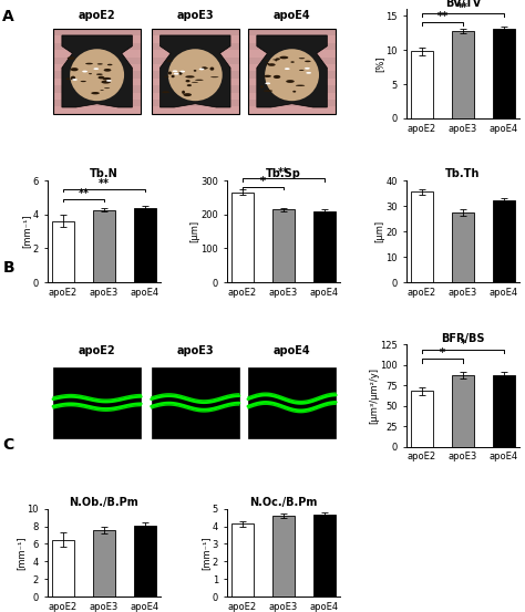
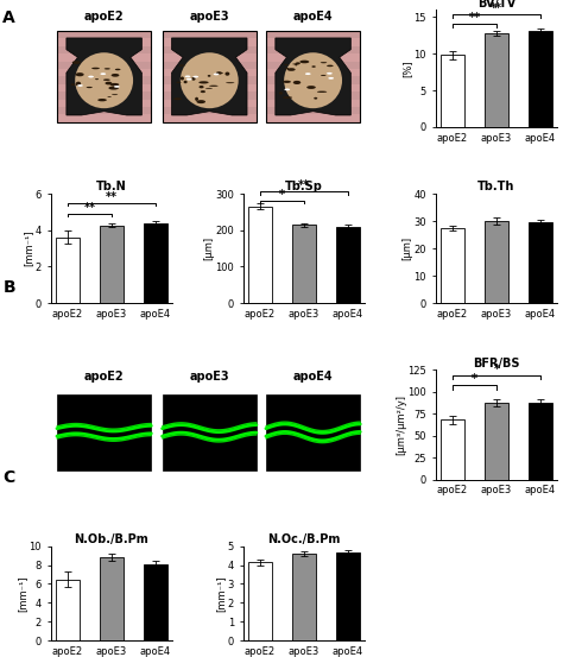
Tb.Th/apoE2: 35.5 -> 27.5
Tb.Th/apoE3: 27.5 -> 30.0
Tb.Th/apoE4: 32.0 -> 29.5
N.Ob./B.Pm/apoE3: 7.6 -> 8.8
